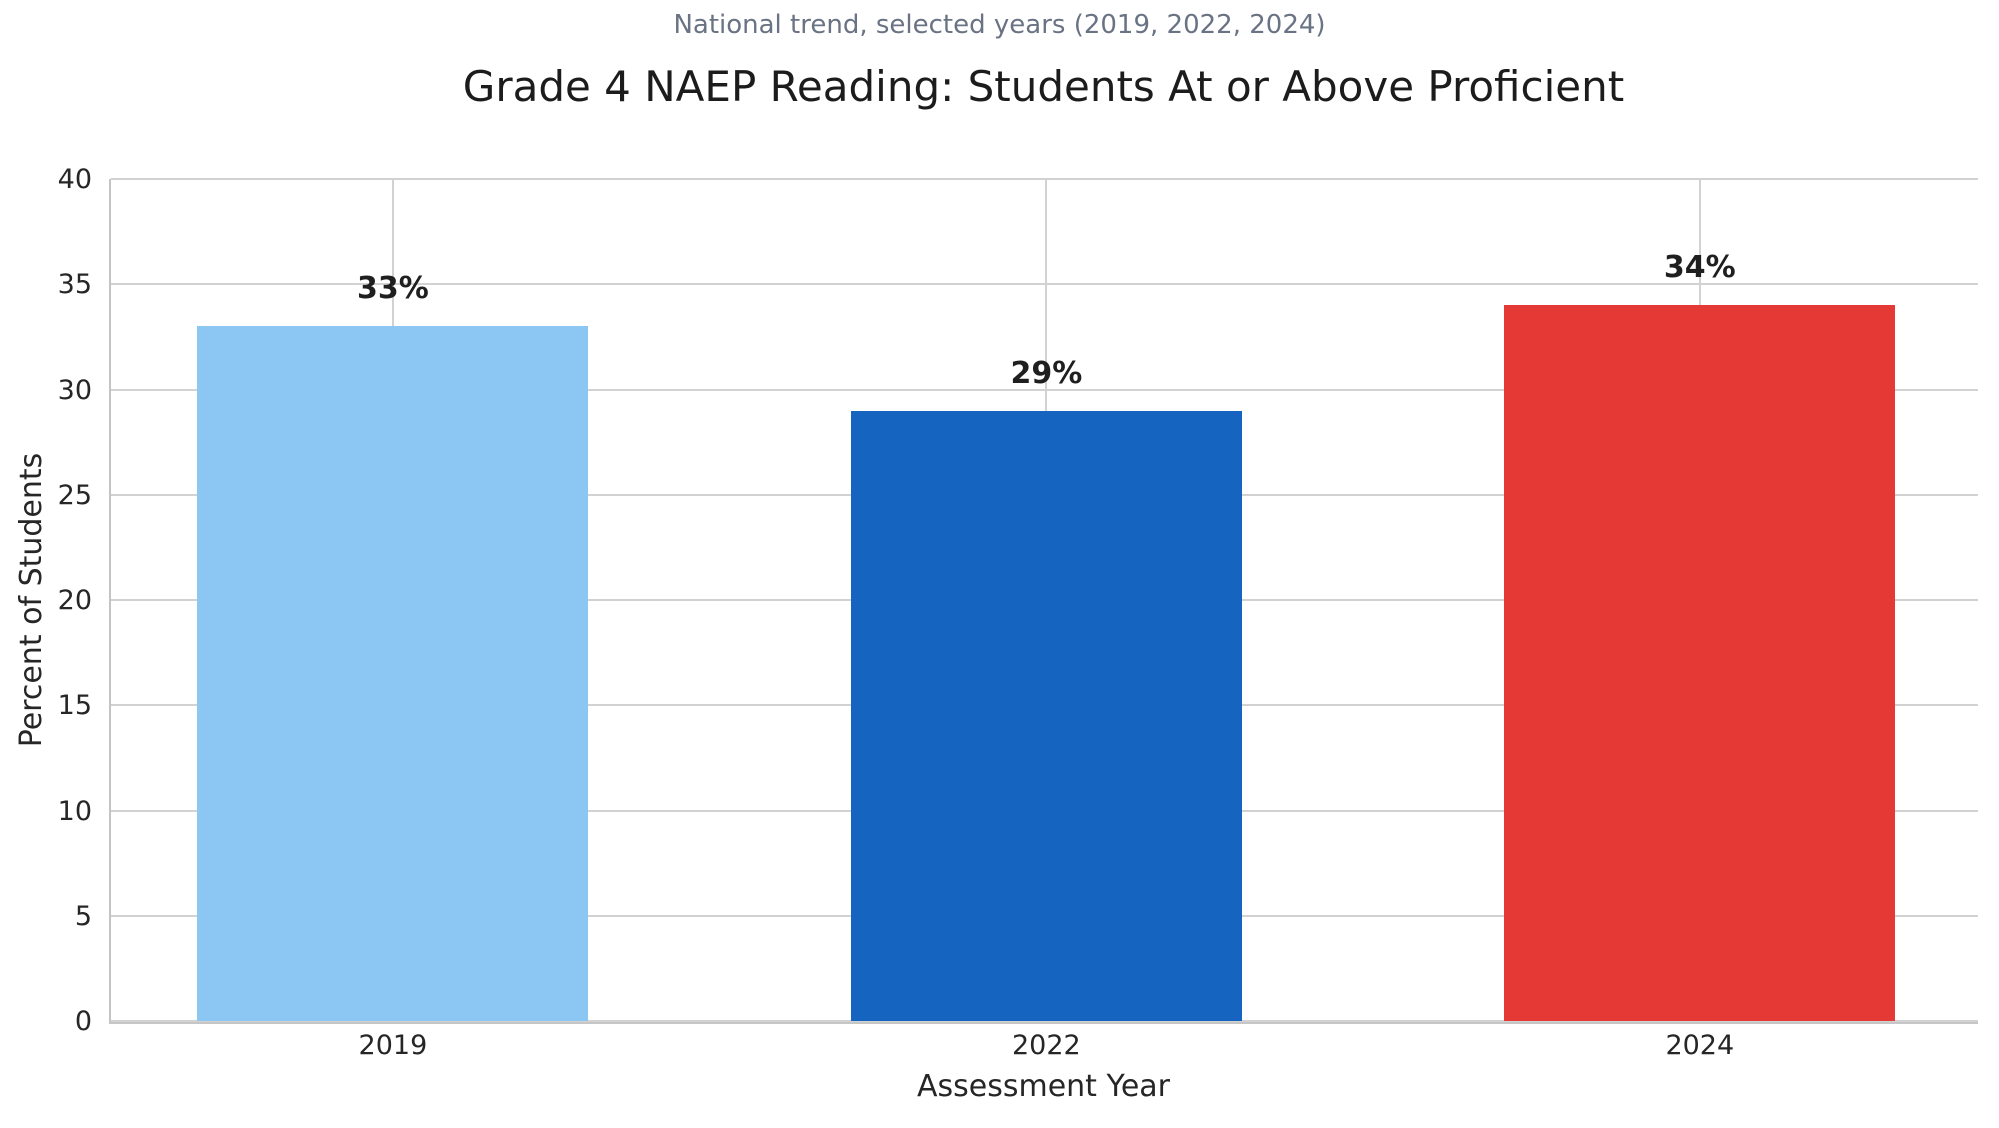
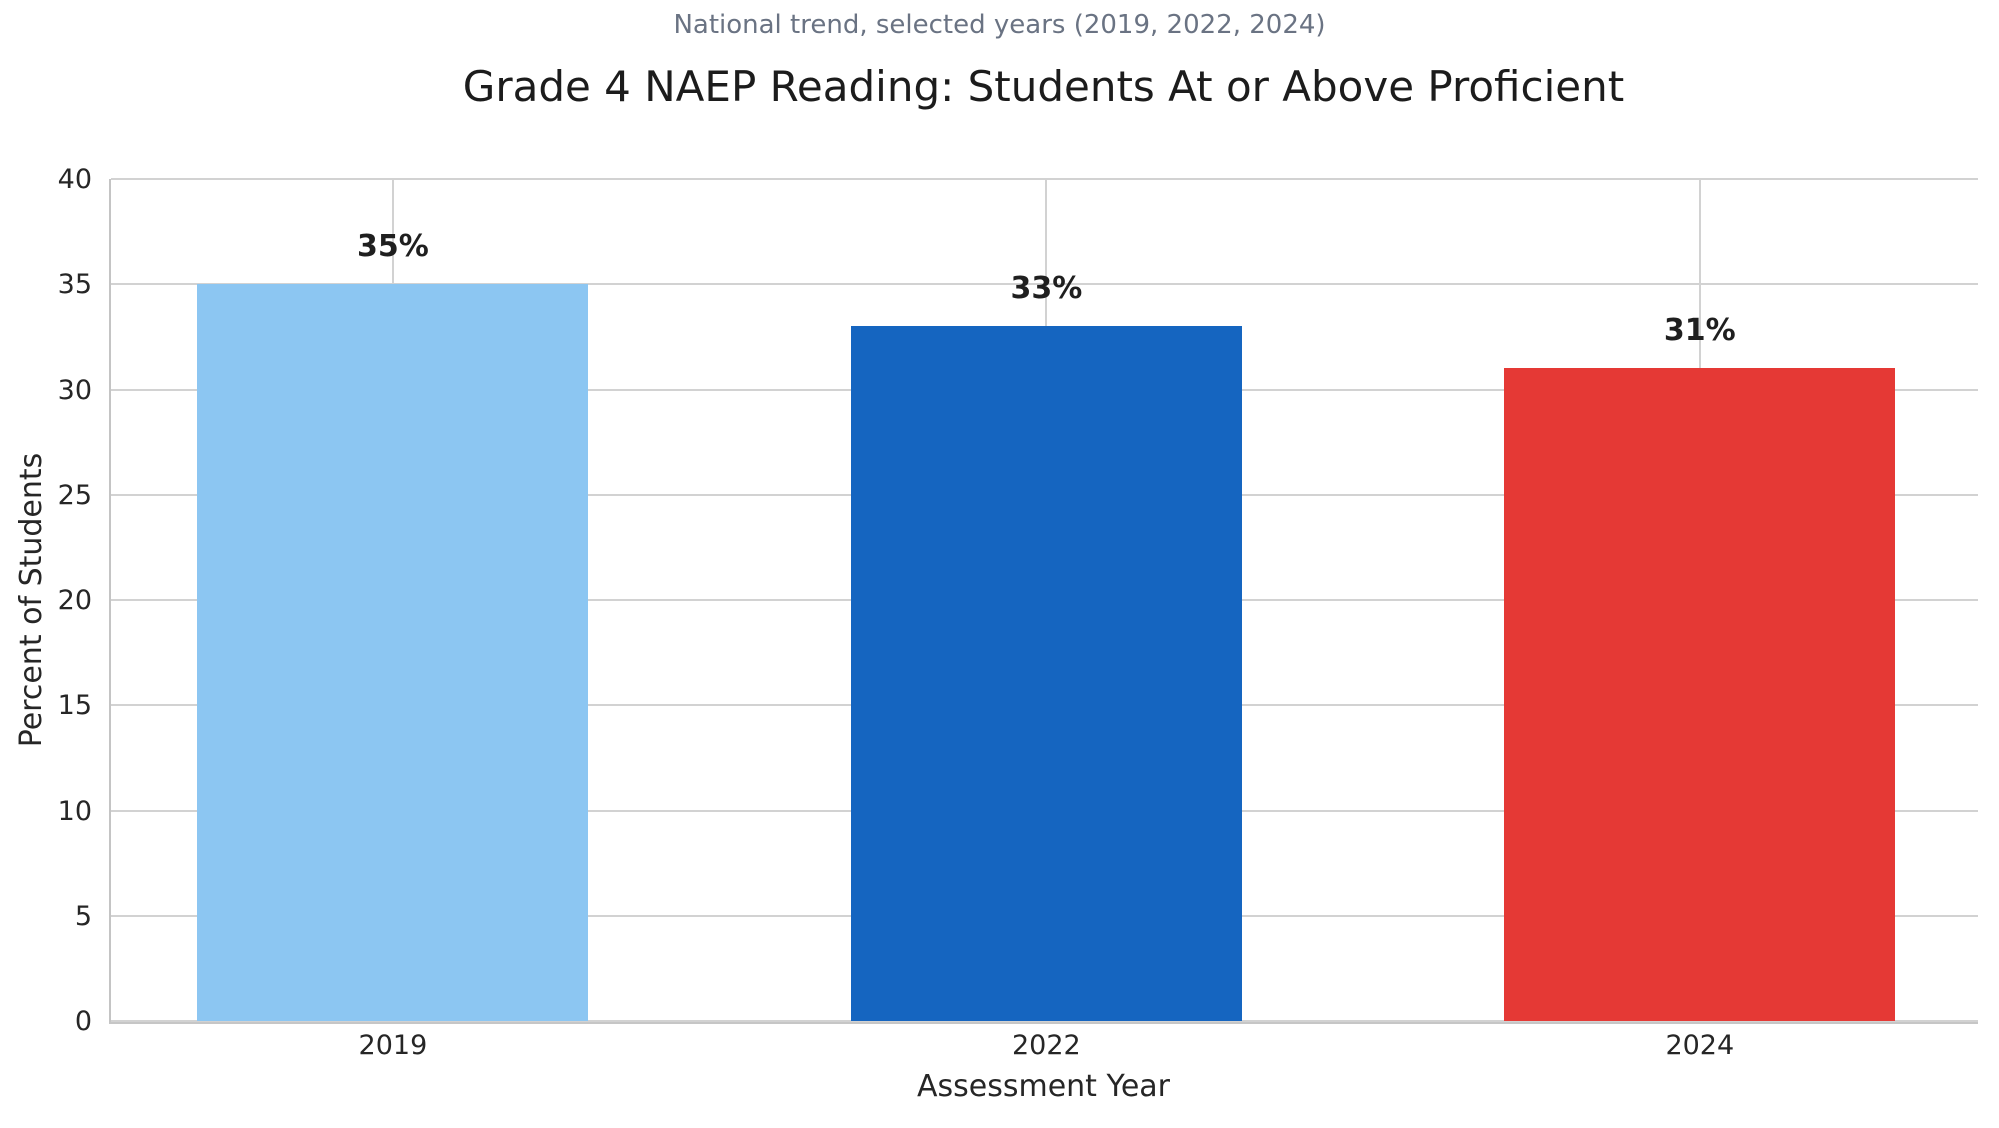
2019: 33% -> 35%
2022: 29% -> 33%
2024: 34% -> 31%
